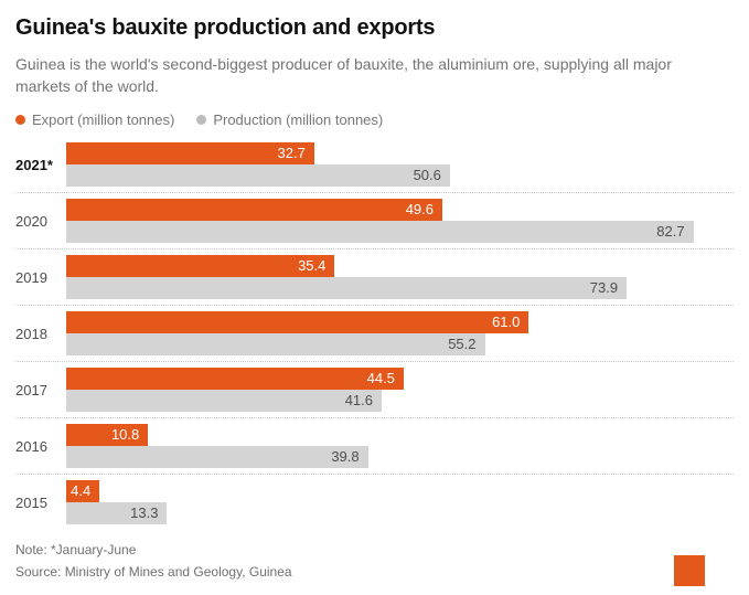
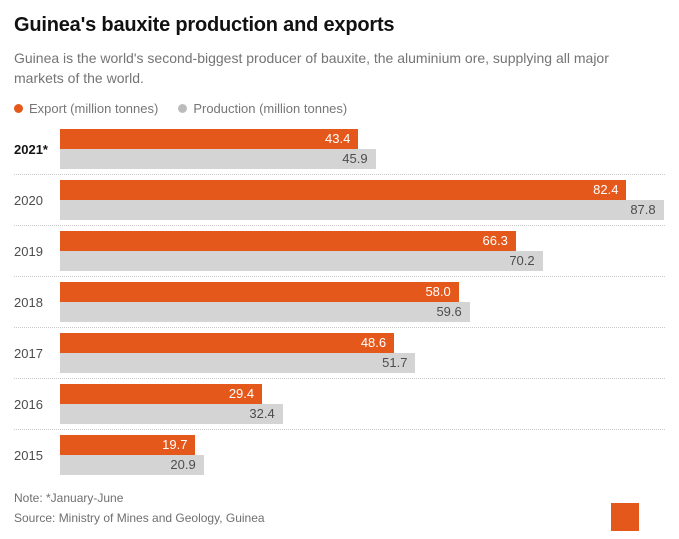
Export (million tonnes)/2021*: 32.7 -> 43.4
Production (million tonnes)/2021*: 50.6 -> 45.9
Export (million tonnes)/2020: 49.6 -> 82.4
Production (million tonnes)/2020: 82.7 -> 87.8
Export (million tonnes)/2019: 35.4 -> 66.3
Production (million tonnes)/2019: 73.9 -> 70.2
Export (million tonnes)/2018: 61.0 -> 58.0
Production (million tonnes)/2018: 55.2 -> 59.6
Export (million tonnes)/2017: 44.5 -> 48.6
Production (million tonnes)/2017: 41.6 -> 51.7
Export (million tonnes)/2016: 10.8 -> 29.4
Production (million tonnes)/2016: 39.8 -> 32.4
Export (million tonnes)/2015: 4.4 -> 19.7
Production (million tonnes)/2015: 13.3 -> 20.9
